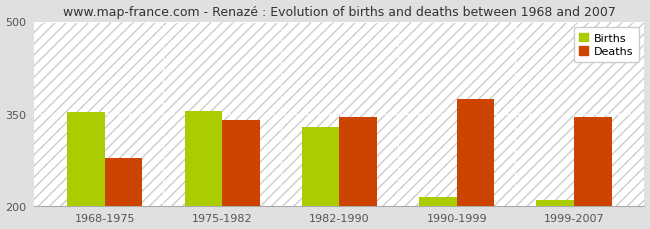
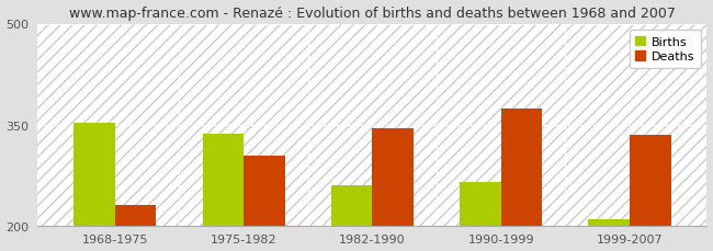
Deaths/1968-1975: 278 -> 230
Births/1975-1982: 354 -> 336
Deaths/1975-1982: 340 -> 304
Births/1982-1990: 328 -> 260
Births/1990-1999: 214 -> 264
Deaths/1999-2007: 344 -> 334
